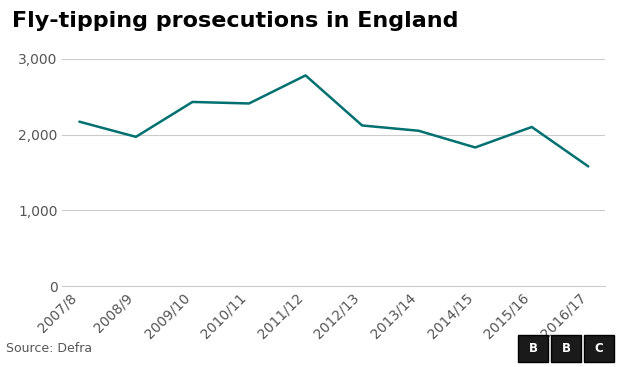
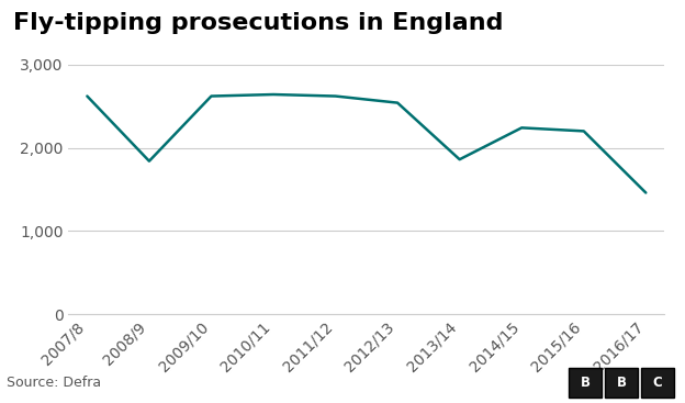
2007/8: 2,170 -> 2,620
2008/9: 1,970 -> 1,840
2009/10: 2,430 -> 2,620
2010/11: 2,410 -> 2,640
2011/12: 2,780 -> 2,620
2012/13: 2,120 -> 2,540
2013/14: 2,050 -> 1,860
2014/15: 1,830 -> 2,240
2015/16: 2,100 -> 2,200
2016/17: 1,580 -> 1,460
